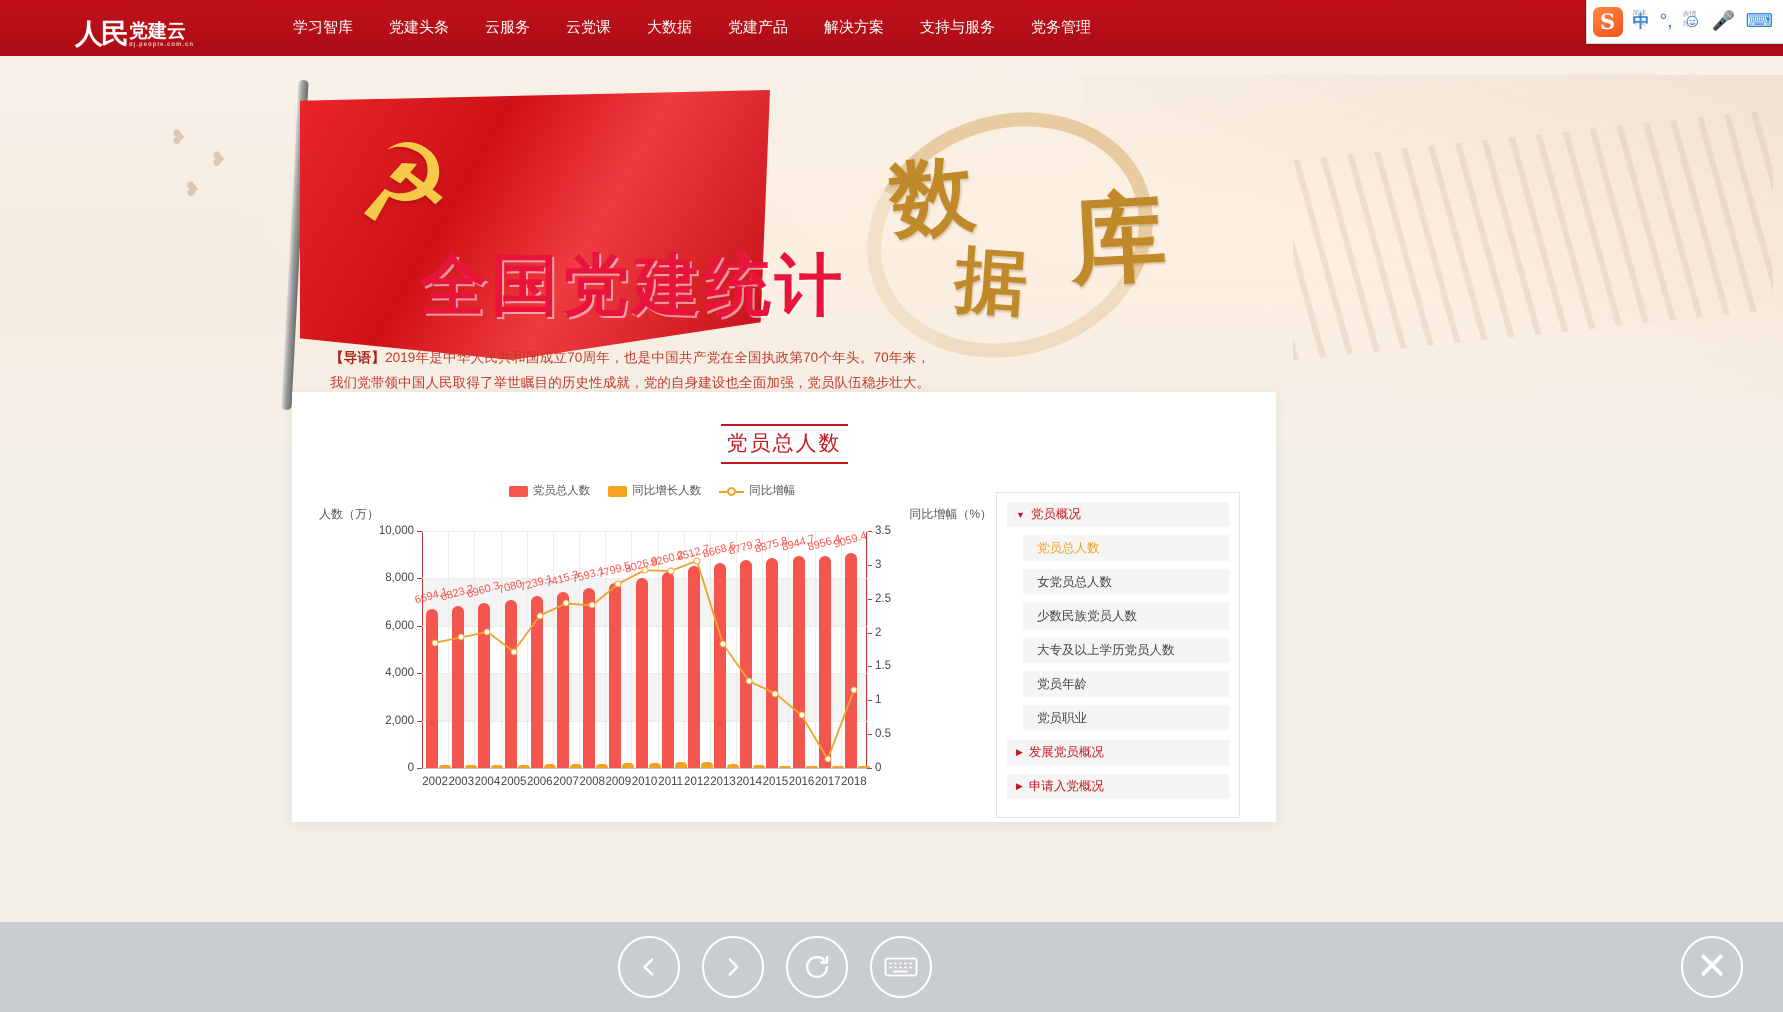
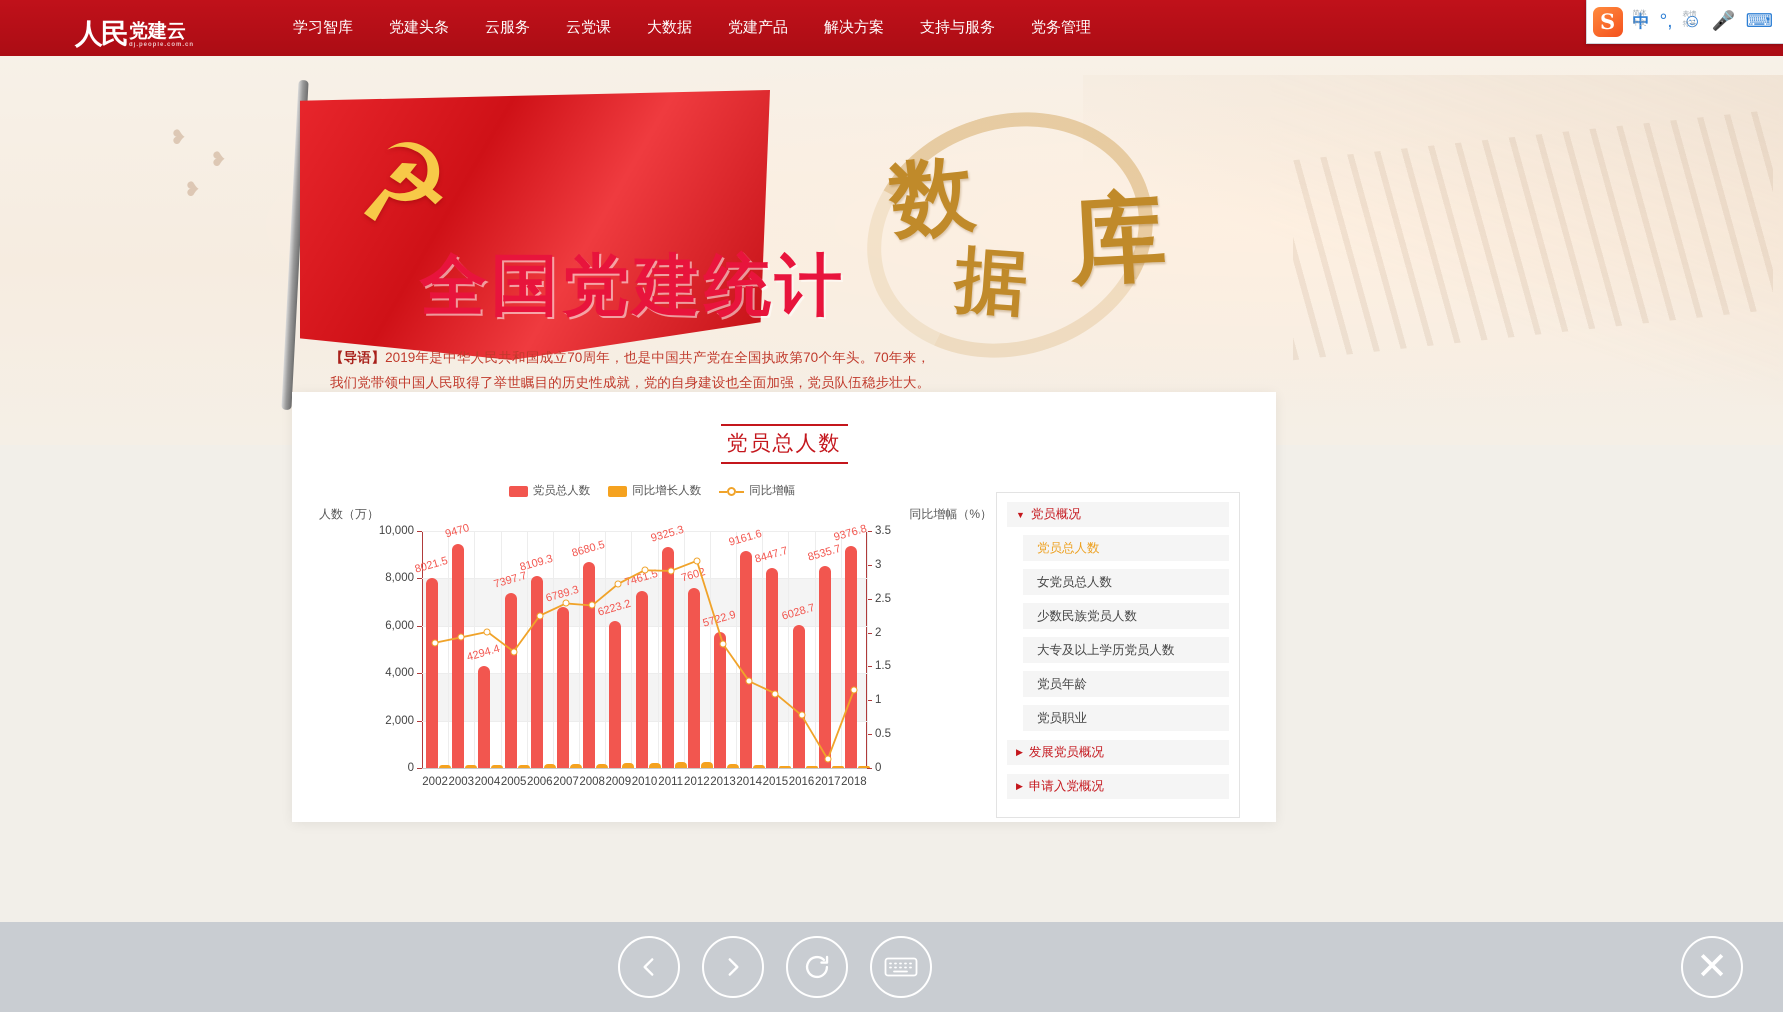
党员总人数/2002: 6694.1 -> 8021.5
党员总人数/2003: 6823.2 -> 9470
党员总人数/2004: 6960.3 -> 4294.4
党员总人数/2005: 7080 -> 7397.7
党员总人数/2006: 7239.1 -> 8109.3
党员总人数/2007: 7415.3 -> 6789.3
党员总人数/2008: 7593.1 -> 8680.5
党员总人数/2009: 7799.5 -> 6223.2
党员总人数/2010: 8026.9 -> 7461.5
党员总人数/2011: 8260.2 -> 9325.3
党员总人数/2012: 8512.7 -> 7602
党员总人数/2013: 8668.6 -> 5722.9
党员总人数/2014: 8779.3 -> 9161.6
党员总人数/2015: 8875.8 -> 8447.7
党员总人数/2016: 8944.7 -> 6028.7
党员总人数/2017: 8956.4 -> 8535.7
党员总人数/2018: 9059.4 -> 9376.8
